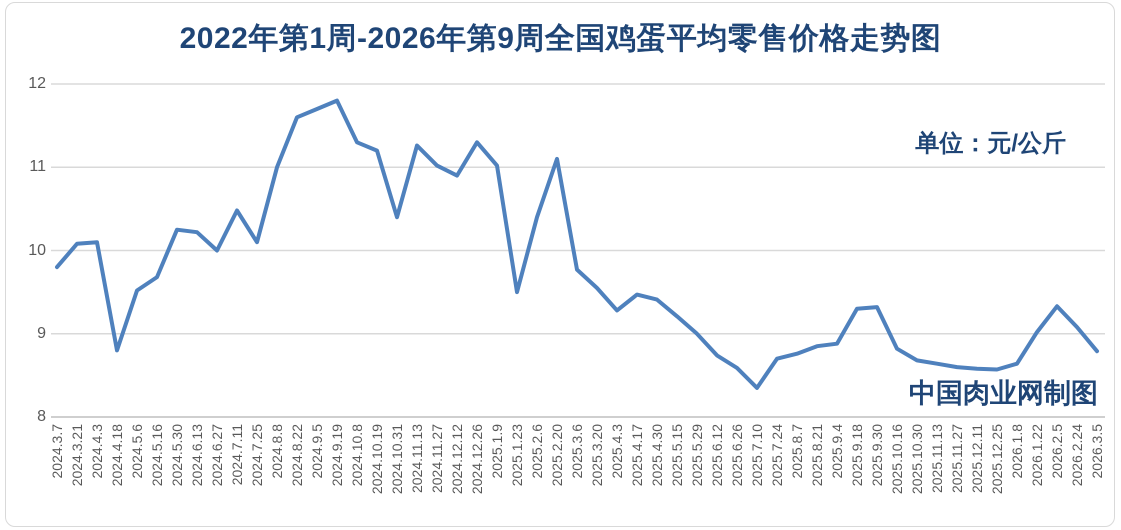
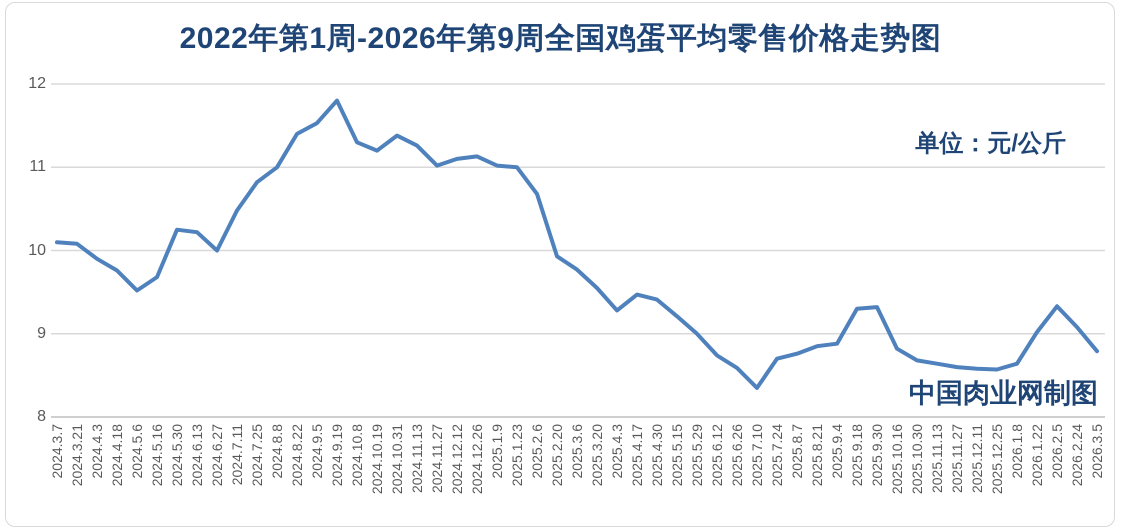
2024.3.7: 9.8 -> 10.1
2024.4.3: 10.1 -> 9.9
2024.4.18: 8.8 -> 9.8
2024.7.25: 10.1 -> 10.8
2024.8.22: 11.6 -> 11.4
2024.9.5: 11.7 -> 11.5
2024.10.31: 10.4 -> 11.4
2024.12.12: 10.9 -> 11.1
2024.12.26: 11.3 -> 11.1
2025.1.23: 9.5 -> 11.0
2025.2.6: 10.4 -> 10.7
2025.2.20: 11.1 -> 9.9
